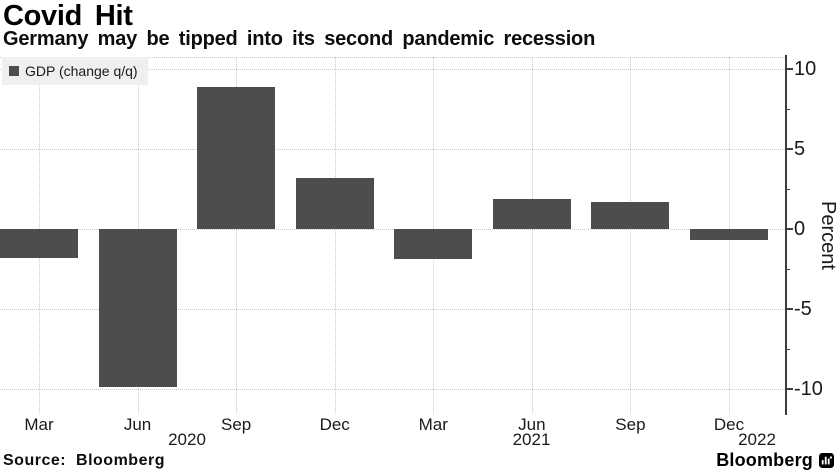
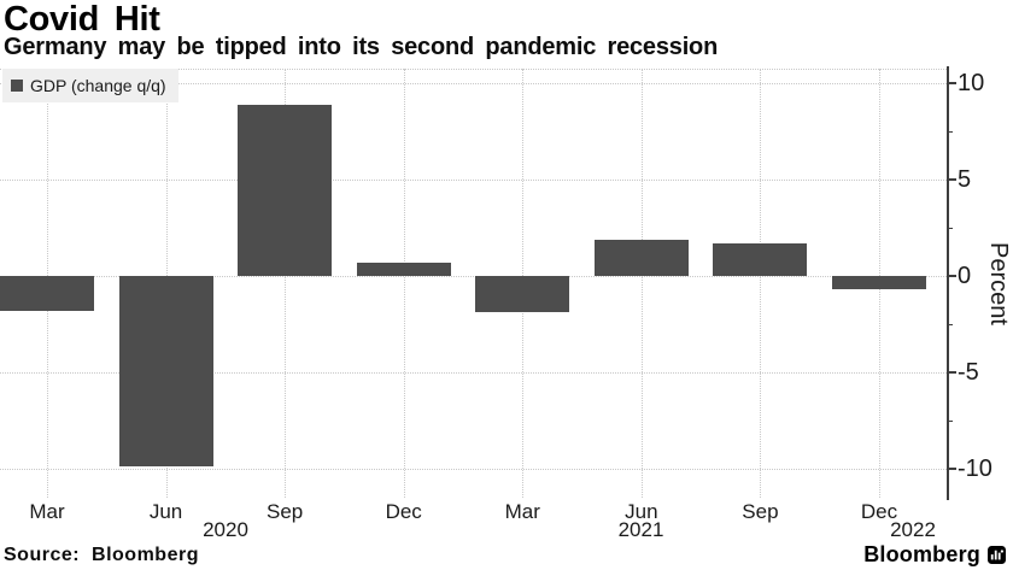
Dec 2020: 3.2 -> 0.7
